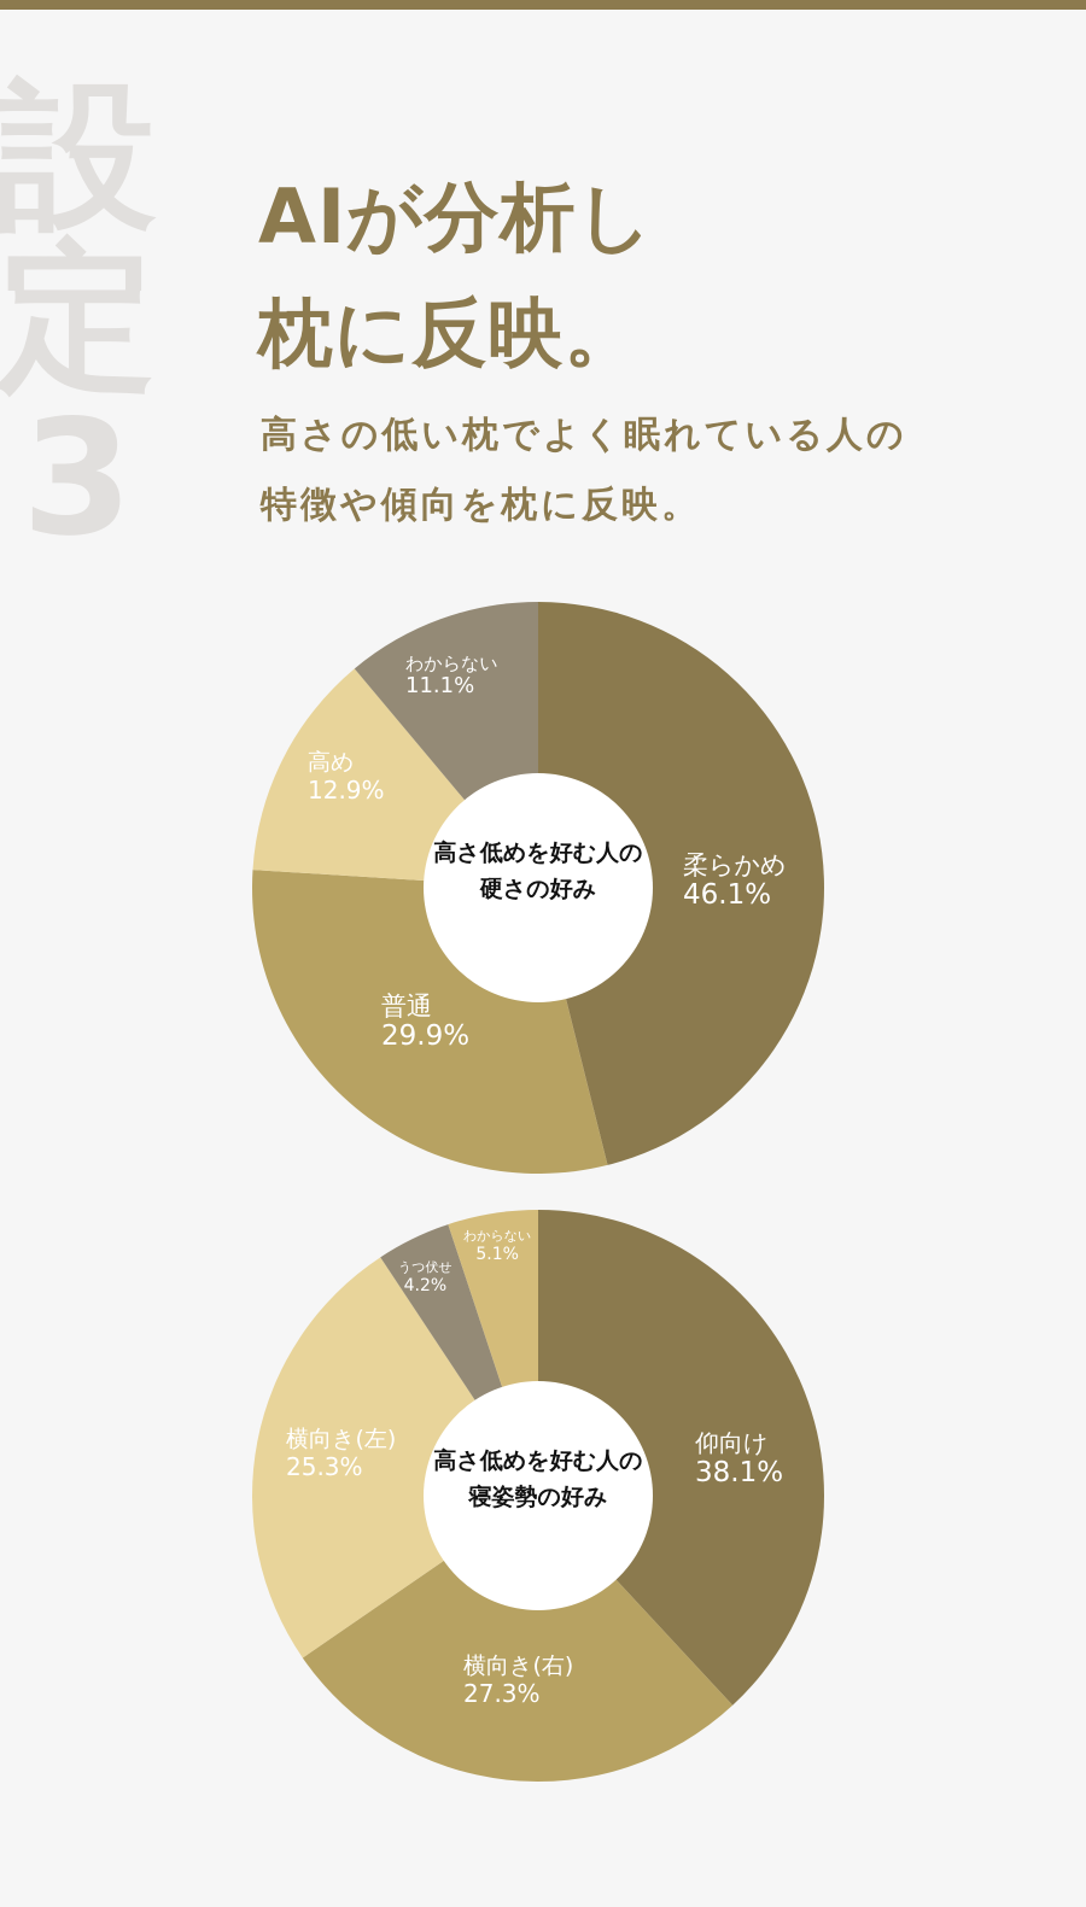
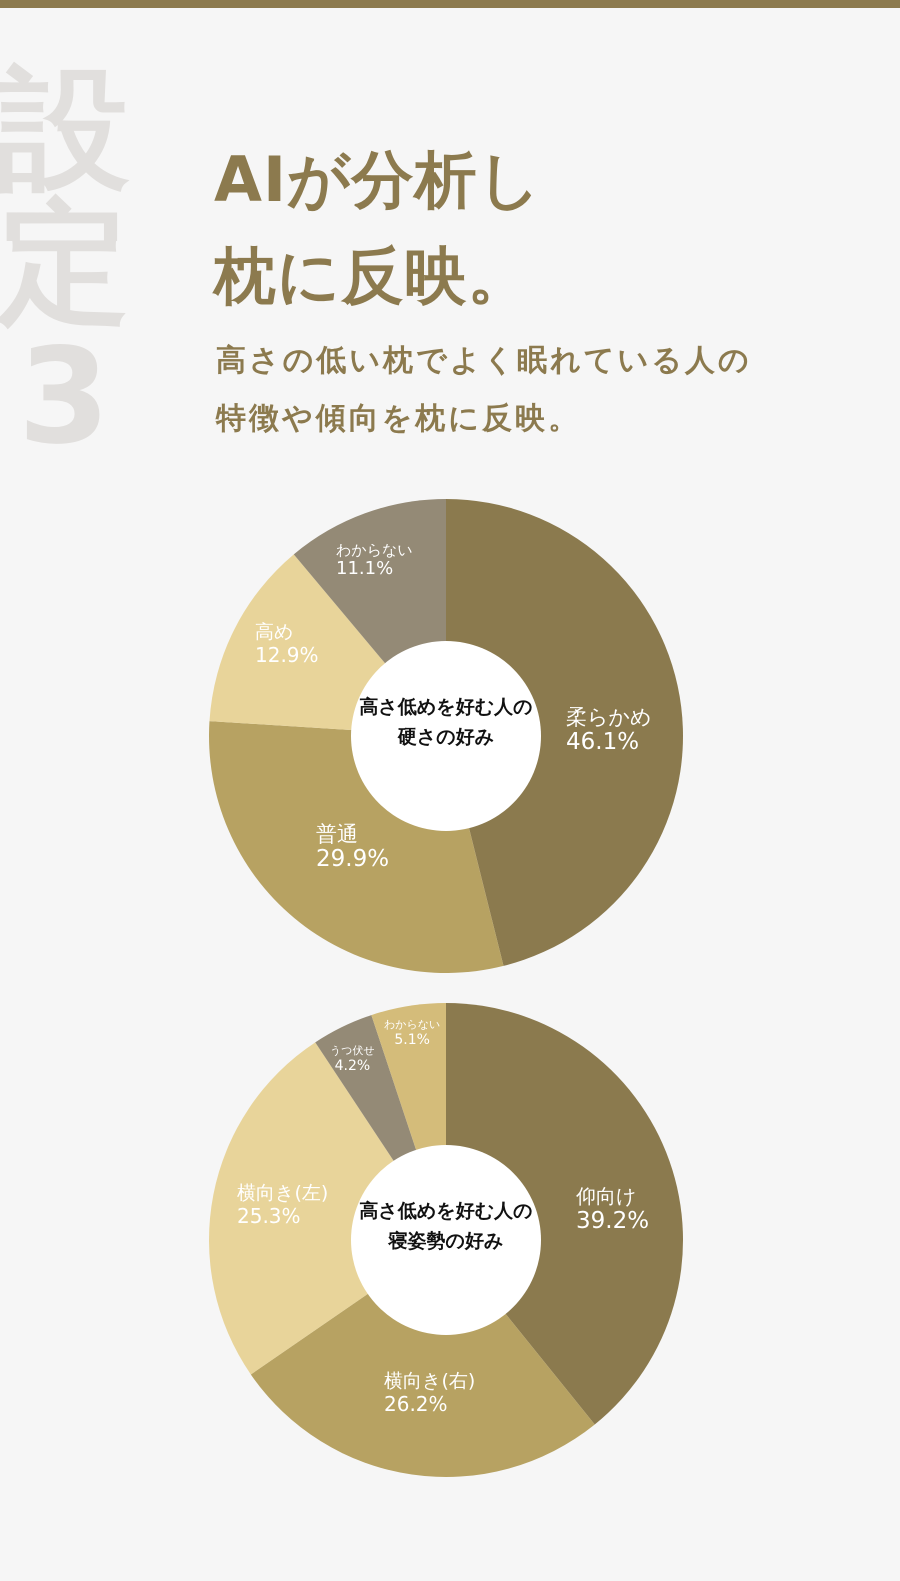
高さ低めを好む人の寝姿勢の好み/仰向け: 38.1% -> 39.2%
高さ低めを好む人の寝姿勢の好み/横向き(右): 27.3% -> 26.2%
